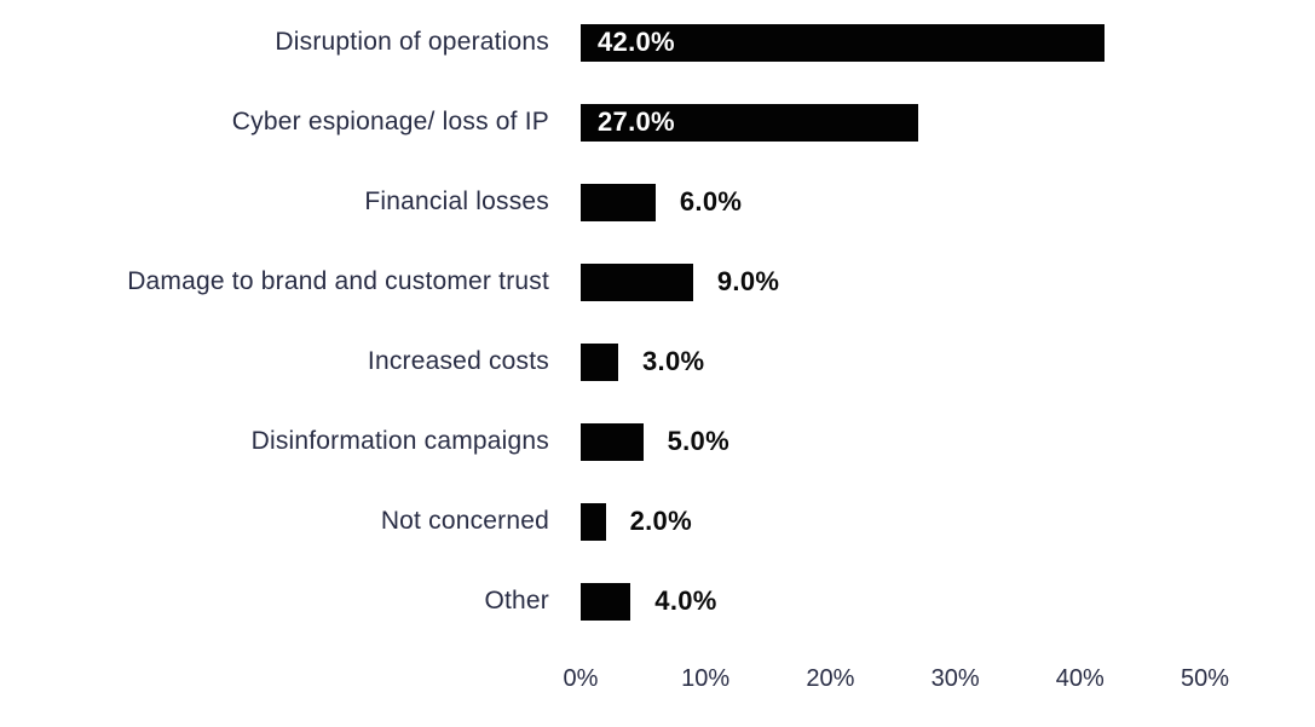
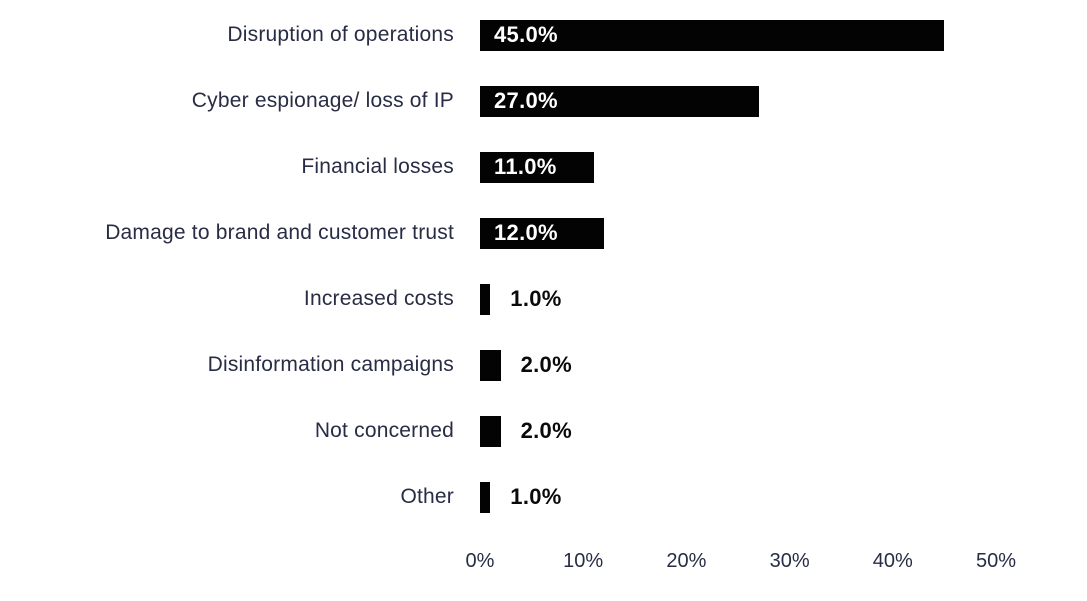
Disruption of operations: 42.0% -> 45.0%
Financial losses: 6.0% -> 11.0%
Damage to brand and customer trust: 9.0% -> 12.0%
Increased costs: 3.0% -> 1.0%
Disinformation campaigns: 5.0% -> 2.0%
Other: 4.0% -> 1.0%
